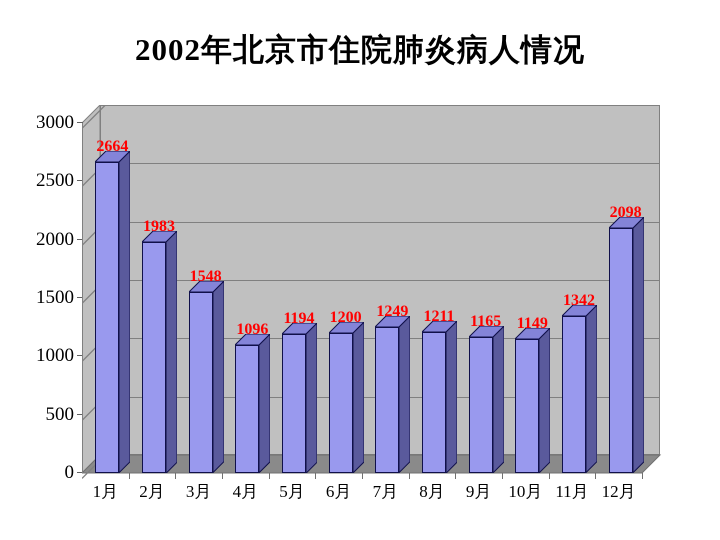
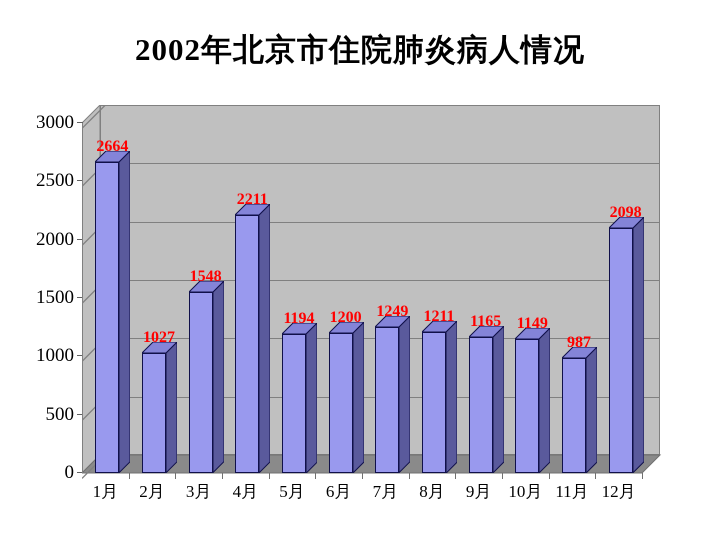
2月: 1983 -> 1027
4月: 1096 -> 2211
11月: 1342 -> 987
